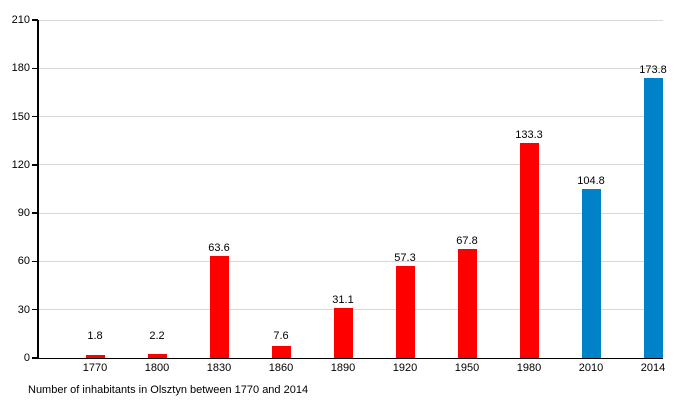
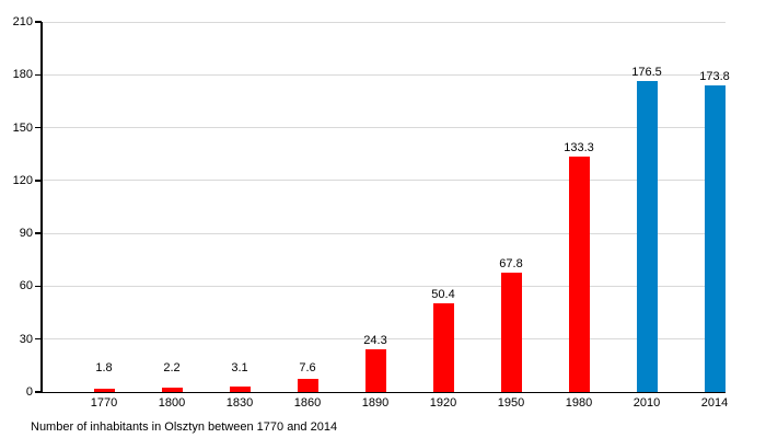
1830: 63.6 -> 3.1
1890: 31.1 -> 24.3
1920: 57.3 -> 50.4
2010: 104.8 -> 176.5
